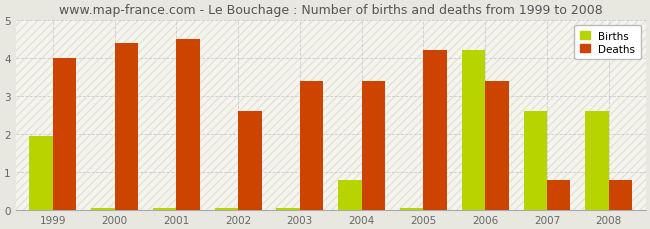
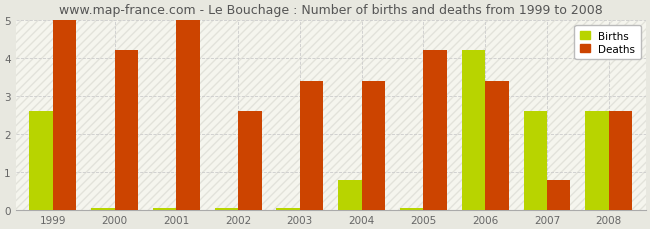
Births/1999: 1.95 -> 2.60
Deaths/1999: 4.0 -> 5.0
Deaths/2000: 4.4 -> 4.2
Deaths/2001: 4.5 -> 5.0
Deaths/2008: 0.8 -> 2.6
